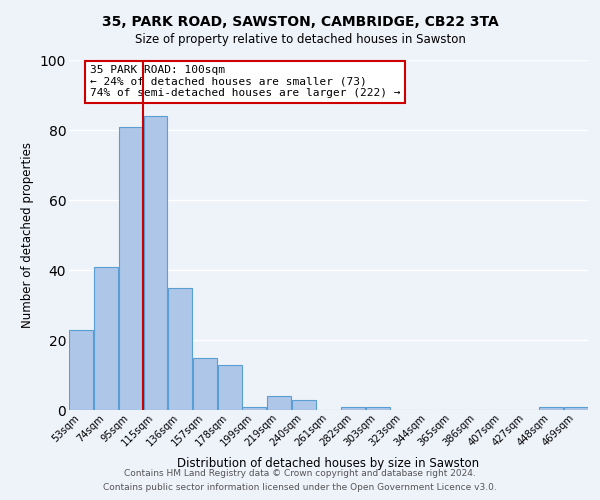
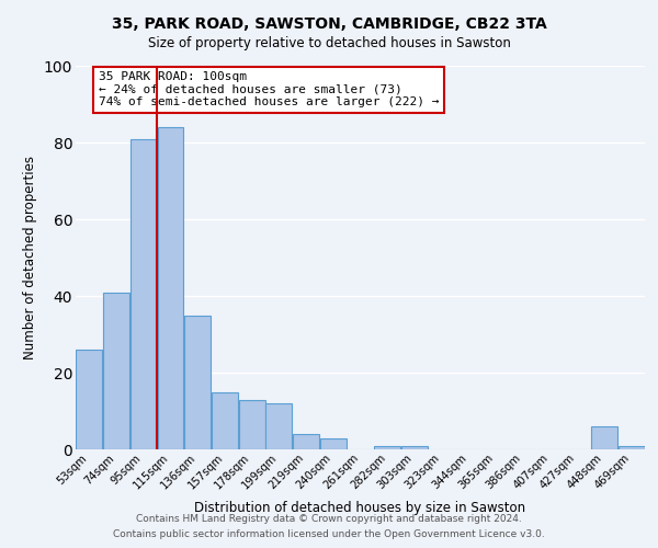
53sqm: 23 -> 26
199sqm: 1 -> 12
448sqm: 1 -> 6
